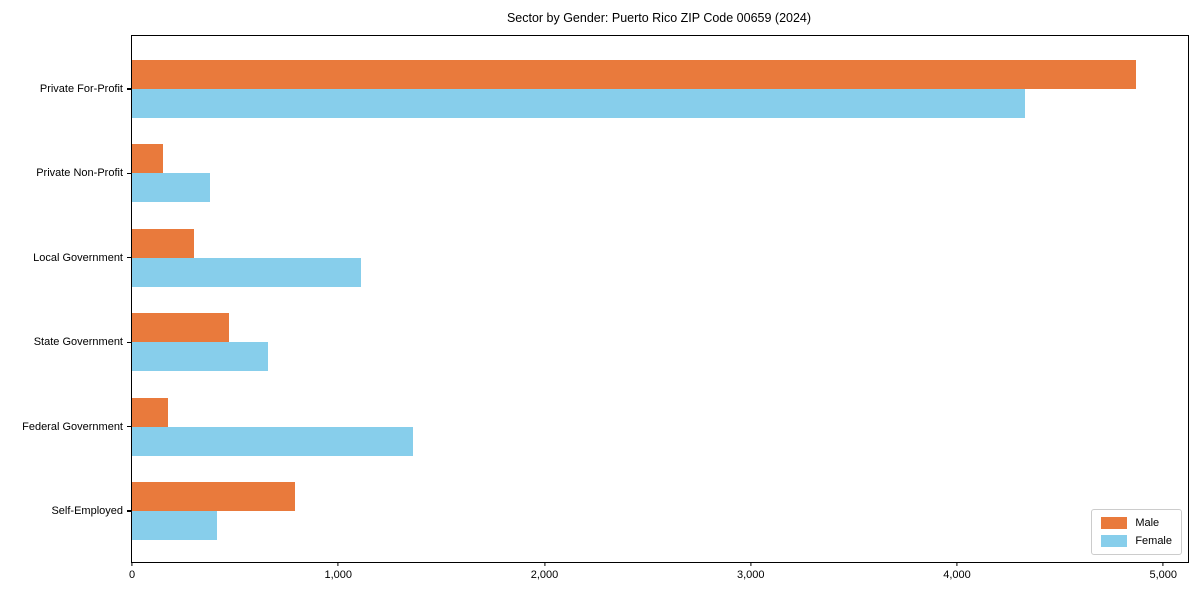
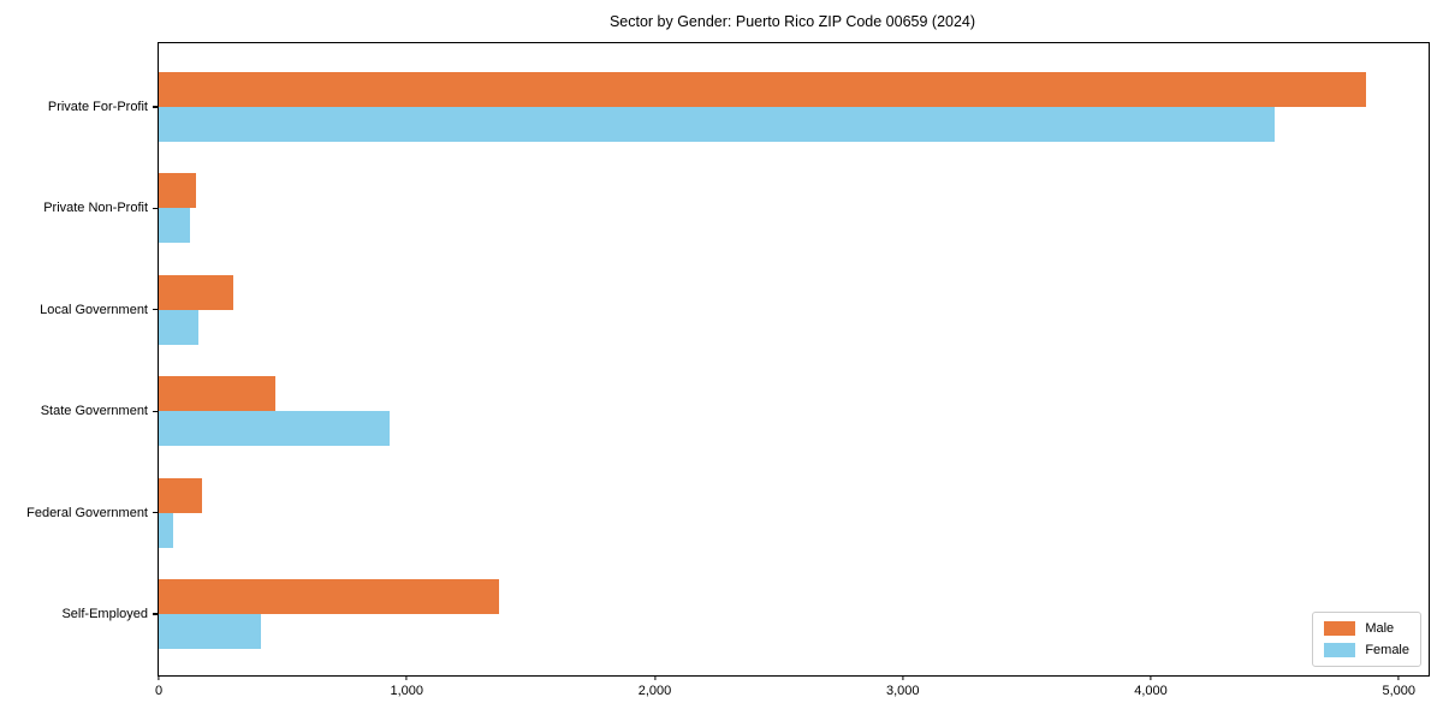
Female/Private For-Profit: 4330 -> 4500
Female/Private Non-Profit: 380 -> 120
Female/Local Government: 1110 -> 160
Female/State Government: 660 -> 930
Female/Federal Government: 1360 -> 60
Male/Self-Employed: 790 -> 1370
